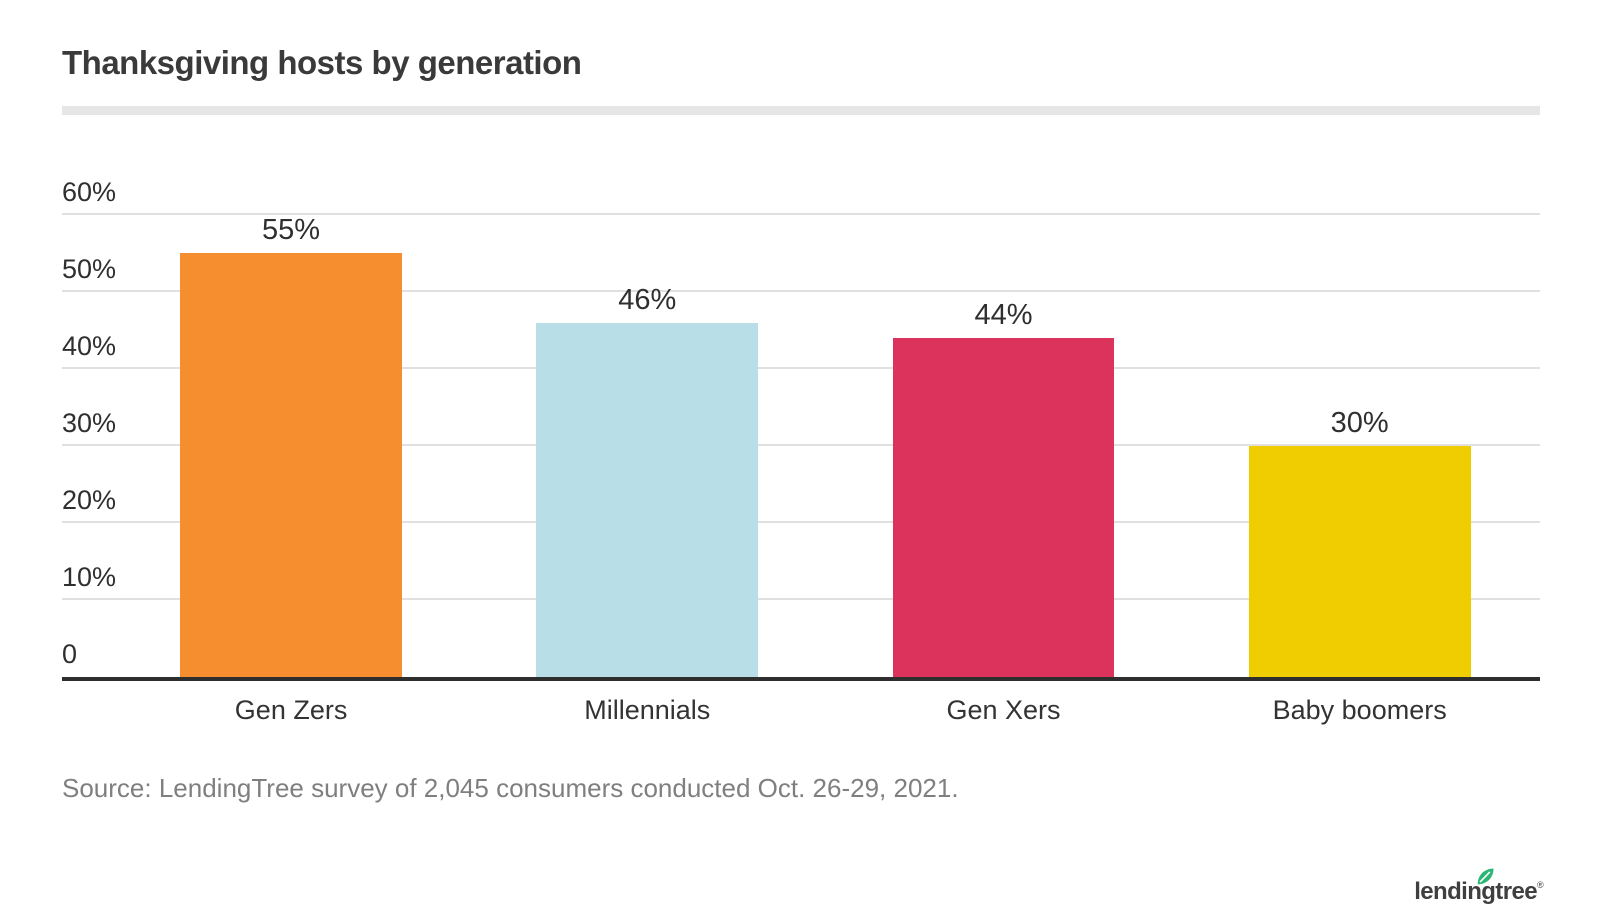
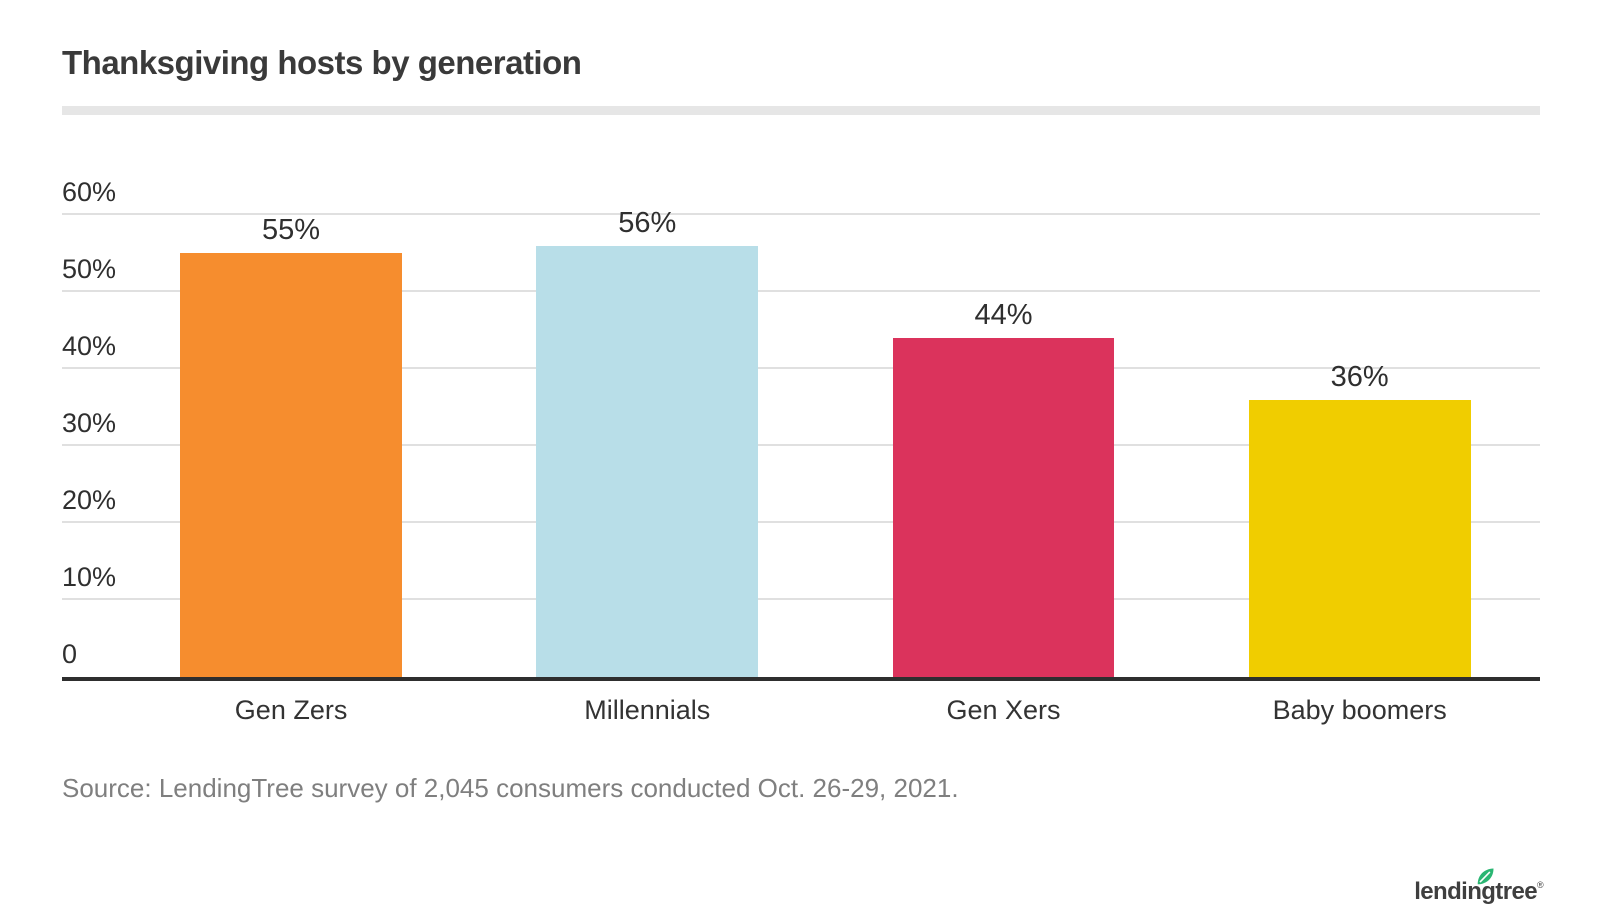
Millennials: 46% -> 56%
Baby boomers: 30% -> 36%
